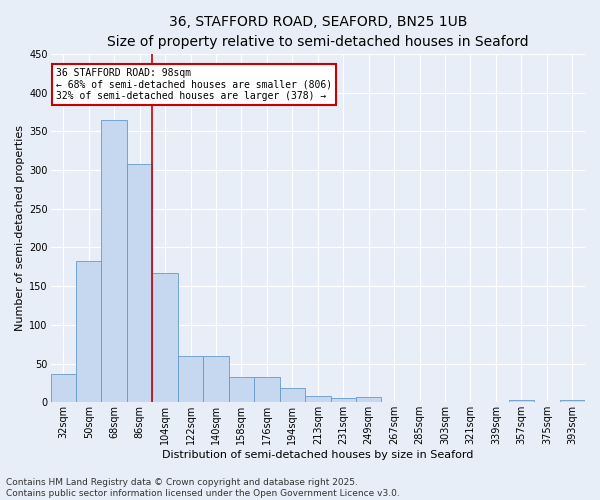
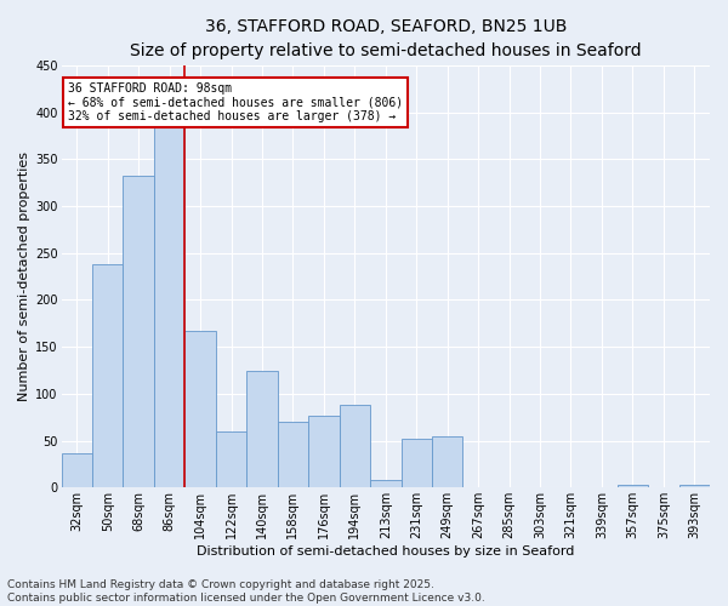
50sqm: 183 -> 238
68sqm: 365 -> 332
86sqm: 308 -> 384
140sqm: 60 -> 124
158sqm: 33 -> 70
176sqm: 33 -> 76
194sqm: 18 -> 88
231sqm: 5 -> 52
249sqm: 7 -> 54
